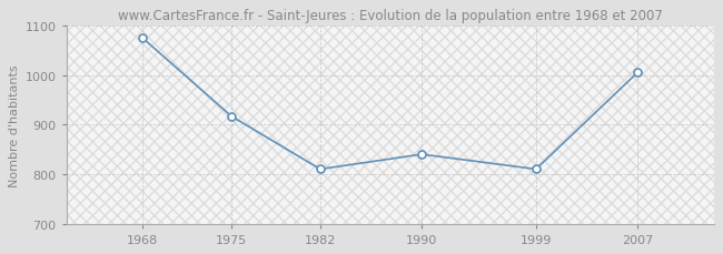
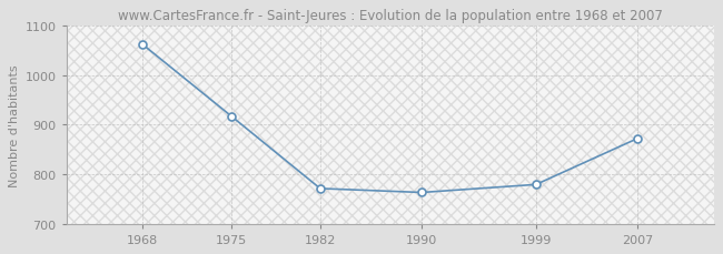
1968: 1075 -> 1062
1982: 810 -> 771
1990: 840 -> 763
1999: 810 -> 779
2007: 1005 -> 872
